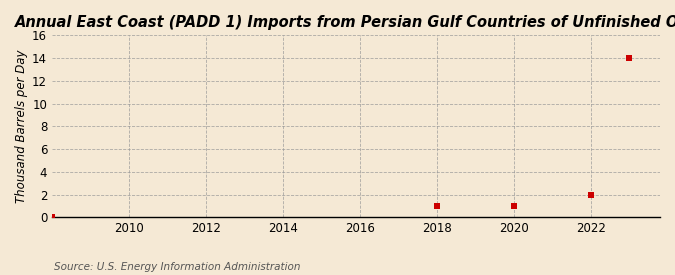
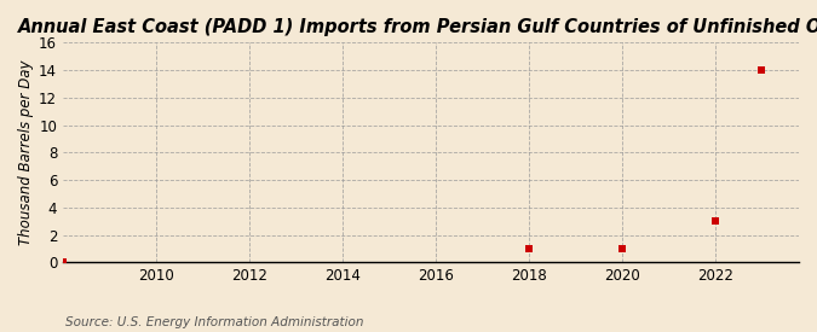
2022: 2 -> 3
